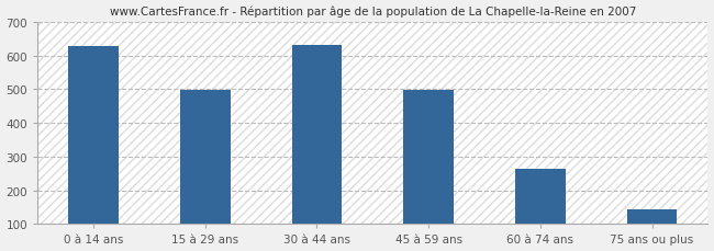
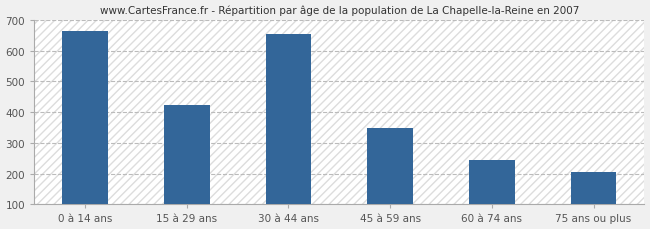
0 à 14 ans: 628 -> 665
15 à 29 ans: 498 -> 425
30 à 44 ans: 632 -> 655
45 à 59 ans: 499 -> 350
60 à 74 ans: 265 -> 245
75 ans ou plus: 143 -> 205
